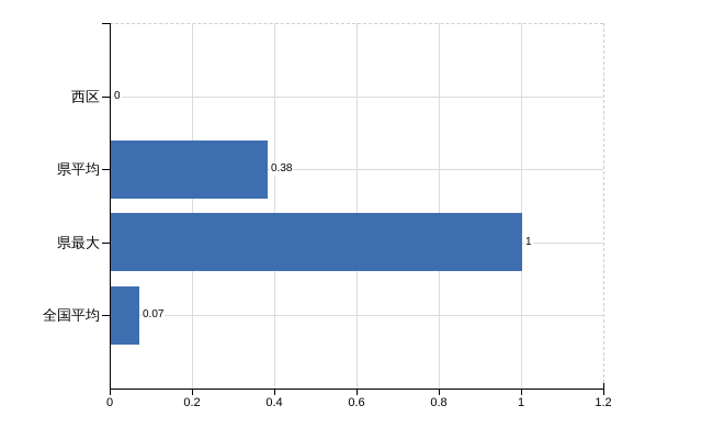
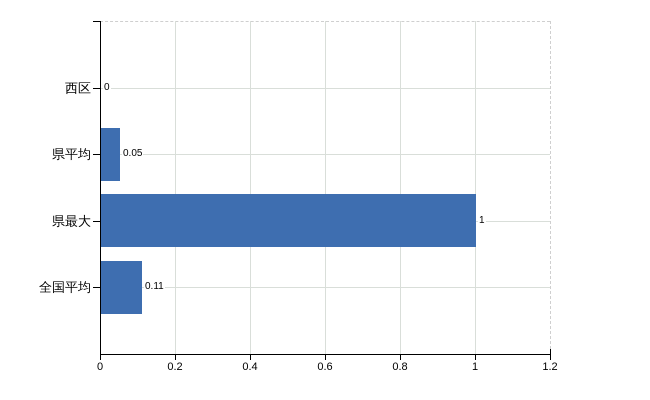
県平均: 0.38 -> 0.05
全国平均: 0.07 -> 0.11
